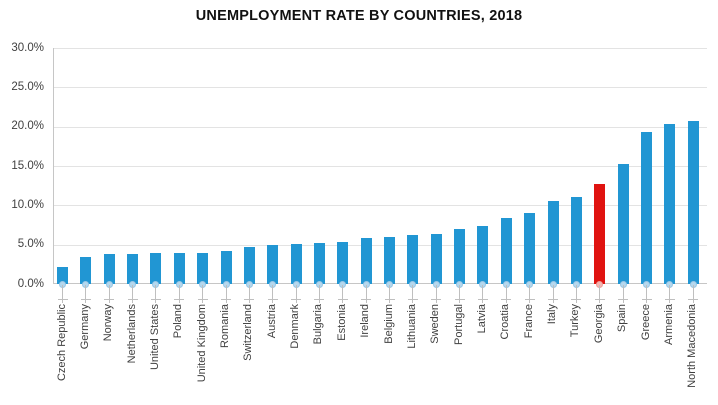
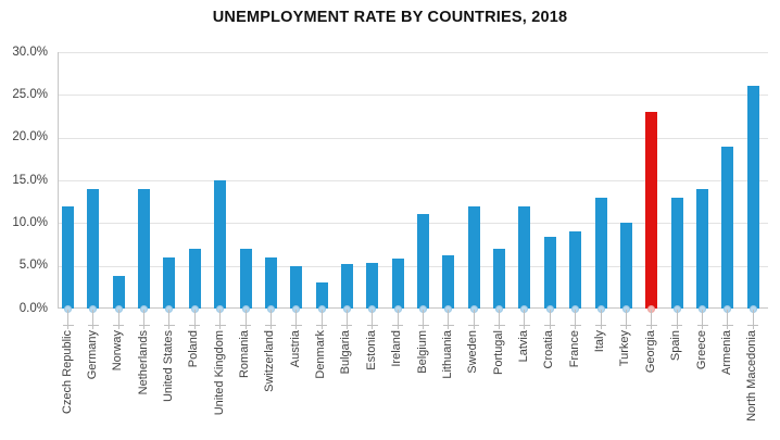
Czech Republic: 2% -> 12%
Germany: 3% -> 14%
Netherlands: 4% -> 14%
United States: 4% -> 6%
Poland: 4% -> 7%
United Kingdom: 4% -> 15%
Romania: 4% -> 7%
Switzerland: 5% -> 6%
Denmark: 5% -> 3%
Belgium: 6% -> 11%
Sweden: 6% -> 12%
Latvia: 7% -> 12%
Italy: 11% -> 13%
Turkey: 11% -> 10%
Georgia: 13% -> 23%
Spain: 15% -> 13%
Greece: 19% -> 14%
Armenia: 20% -> 19%
North Macedonia: 21% -> 26%
